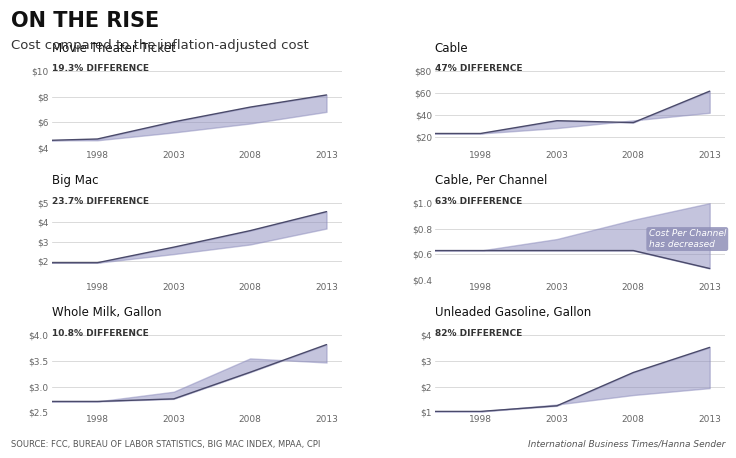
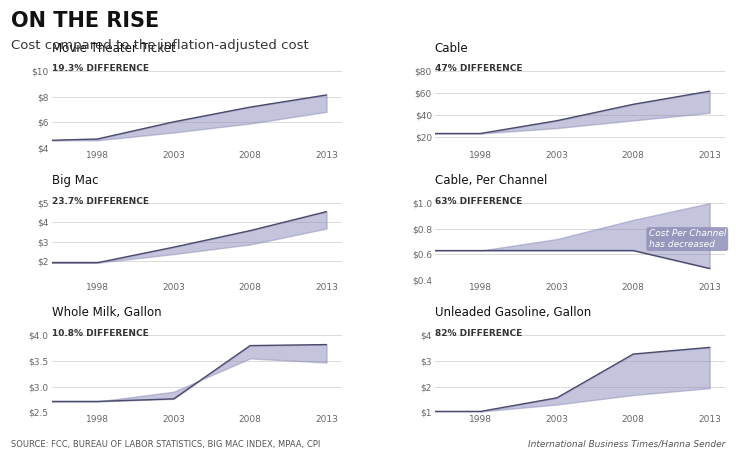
Cable/2008: $33 -> $50
Whole Milk, Gallon/2008: $3.28 -> $3.80
Unleaded Gasoline, Gallon/2003: $1.25 -> $1.56
Unleaded Gasoline, Gallon/2008: $2.55 -> $3.27
